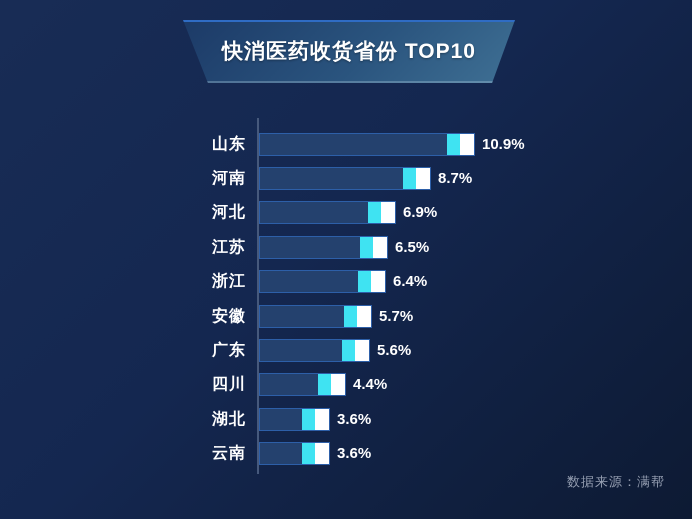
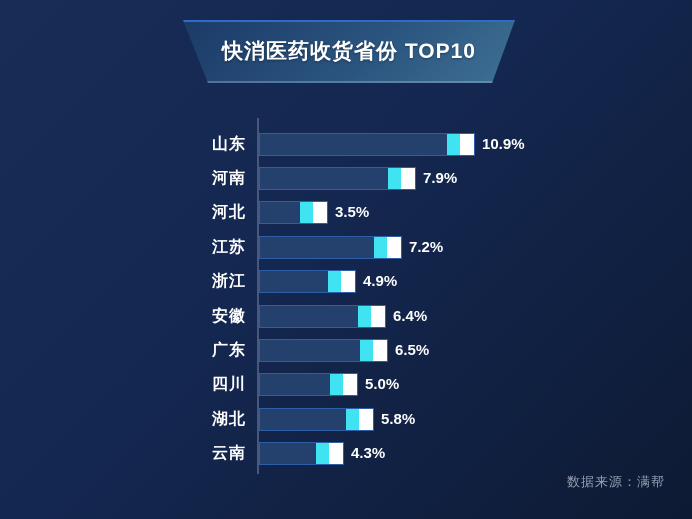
河南: 8.7% -> 7.9%
河北: 6.9% -> 3.5%
江苏: 6.5% -> 7.2%
浙江: 6.4% -> 4.9%
安徽: 5.7% -> 6.4%
广东: 5.6% -> 6.5%
四川: 4.4% -> 5.0%
湖北: 3.6% -> 5.8%
云南: 3.6% -> 4.3%
